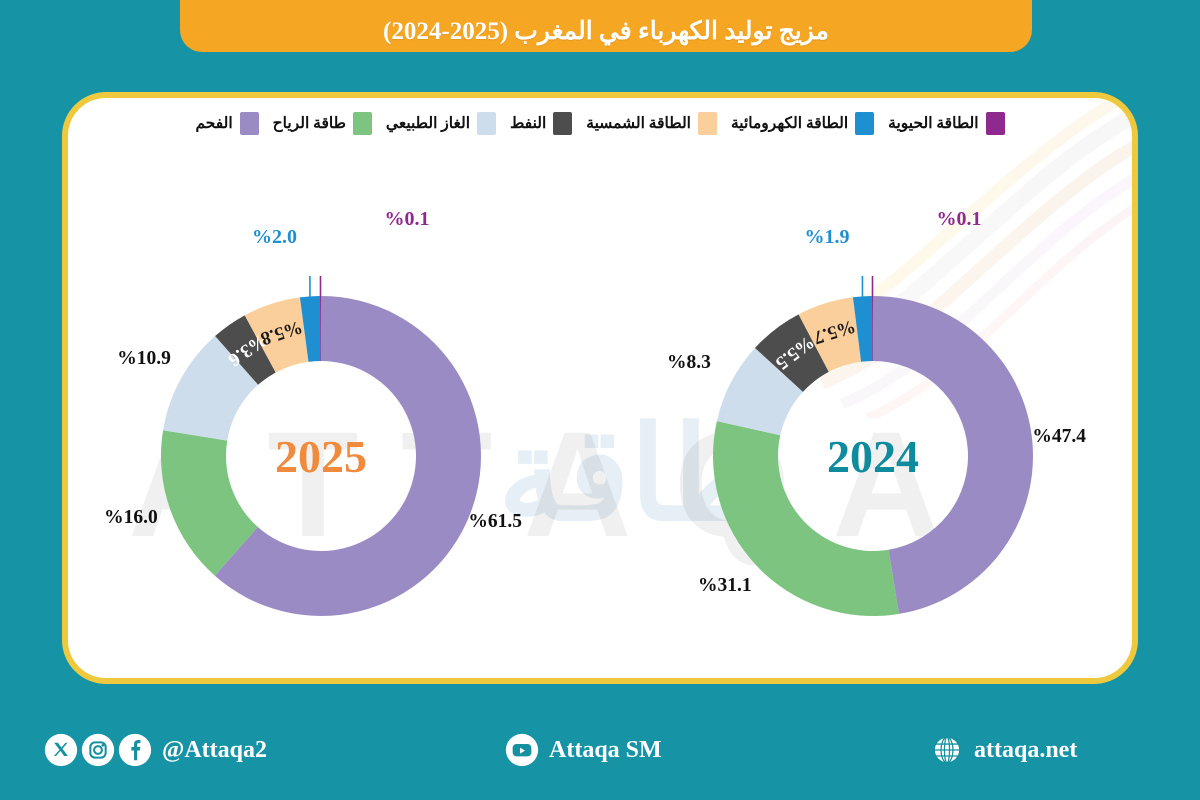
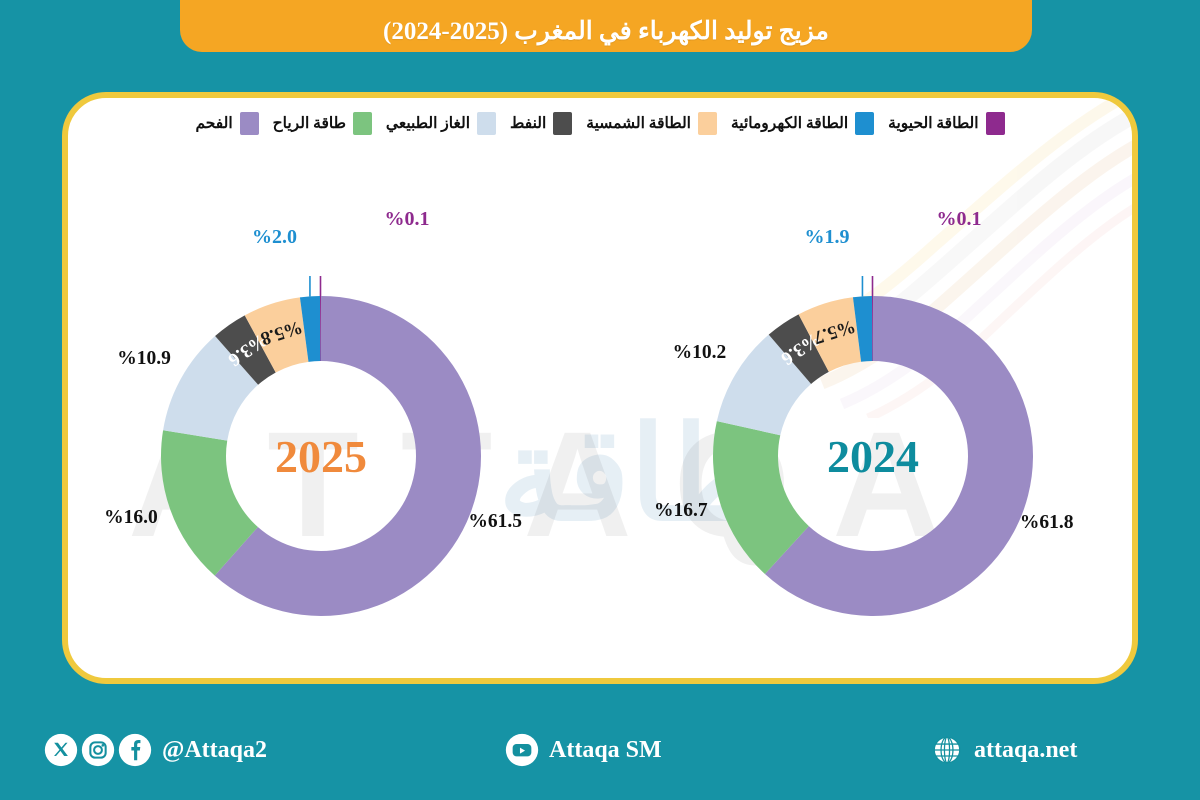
2024/الفحم: 47.4 -> 61.8
2024/طاقة الرياح: 31.1 -> 16.7
2024/الغاز الطبيعي: 8.3 -> 10.2
2024/النفط: 5.5 -> 3.6
